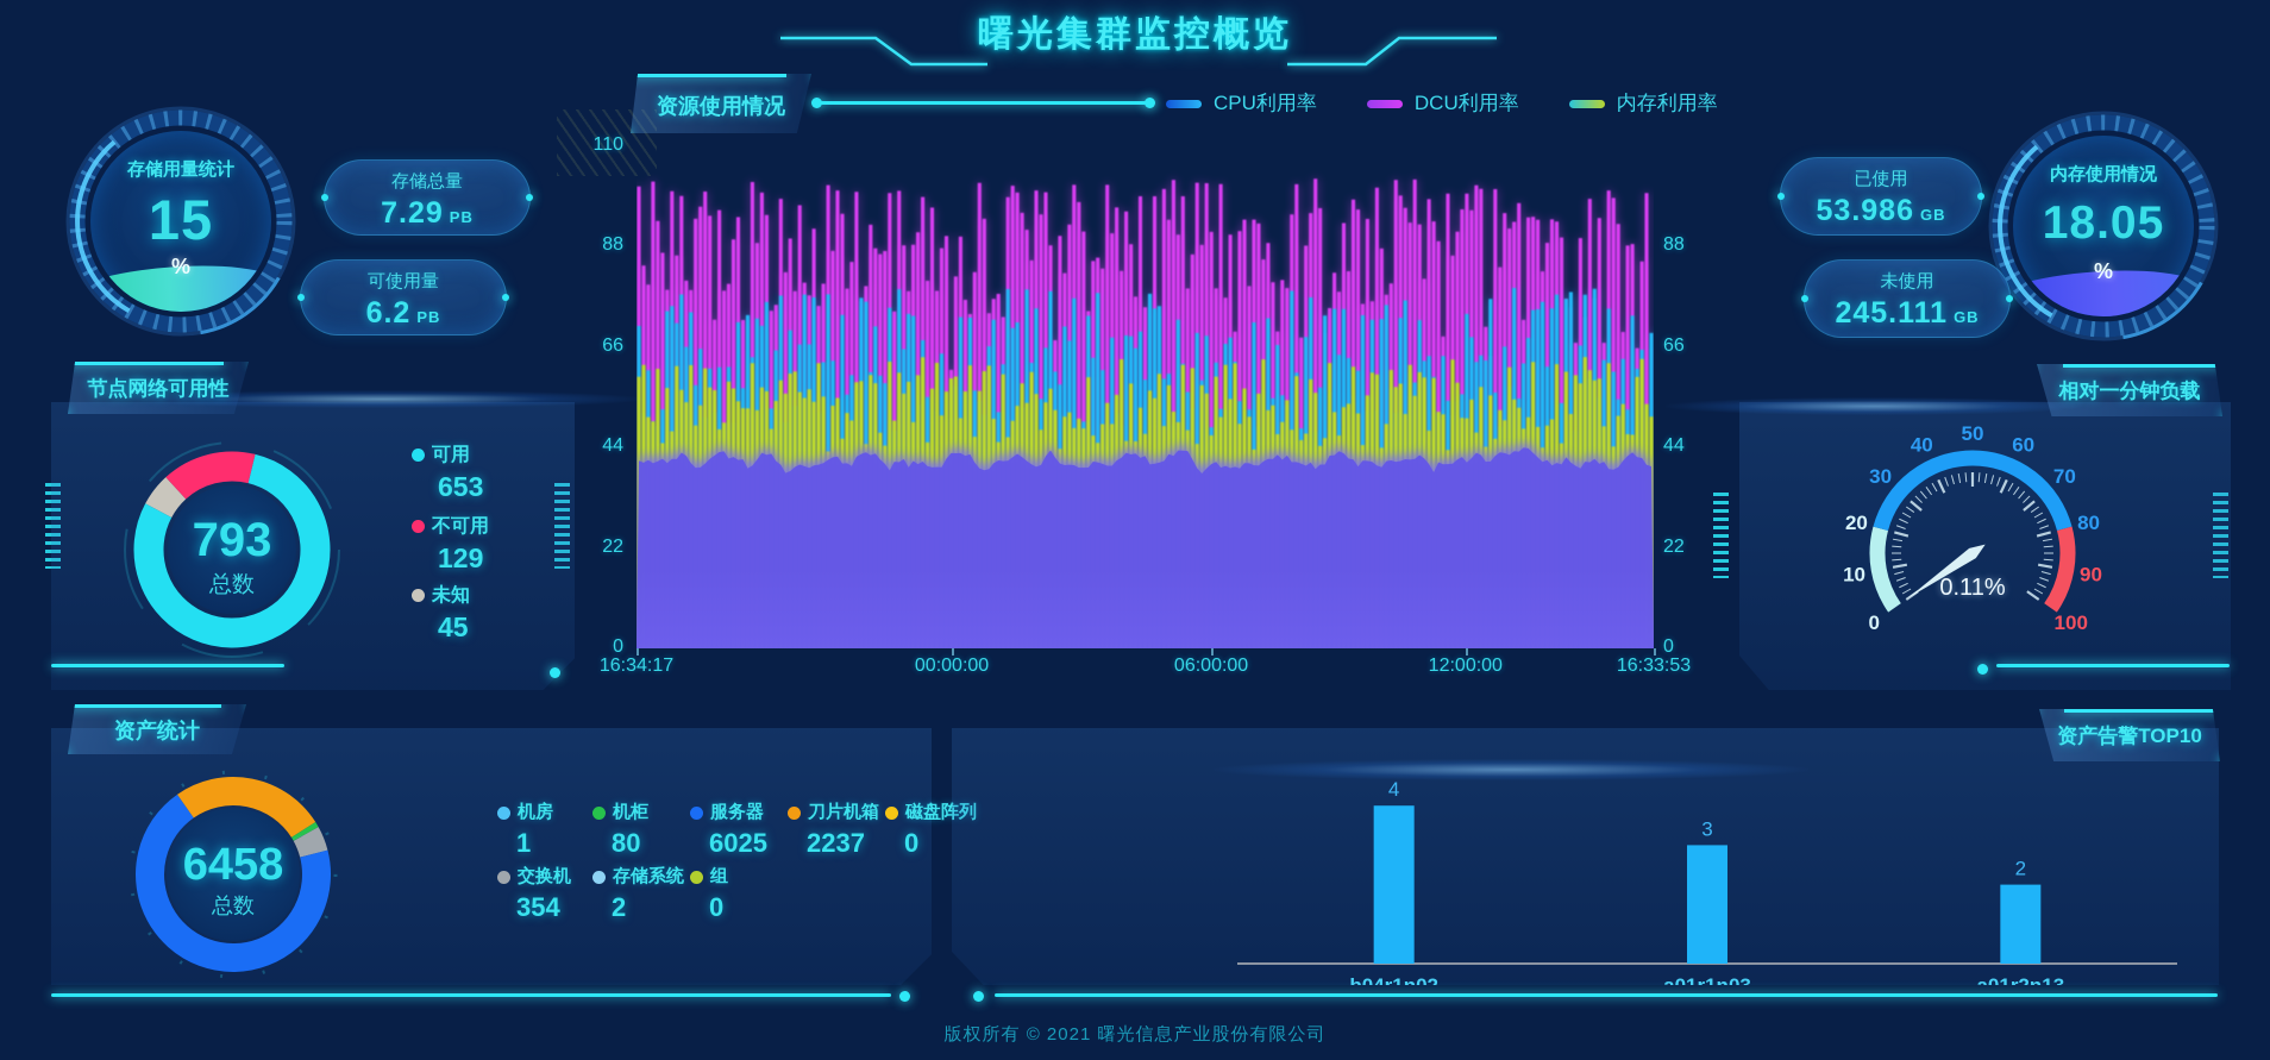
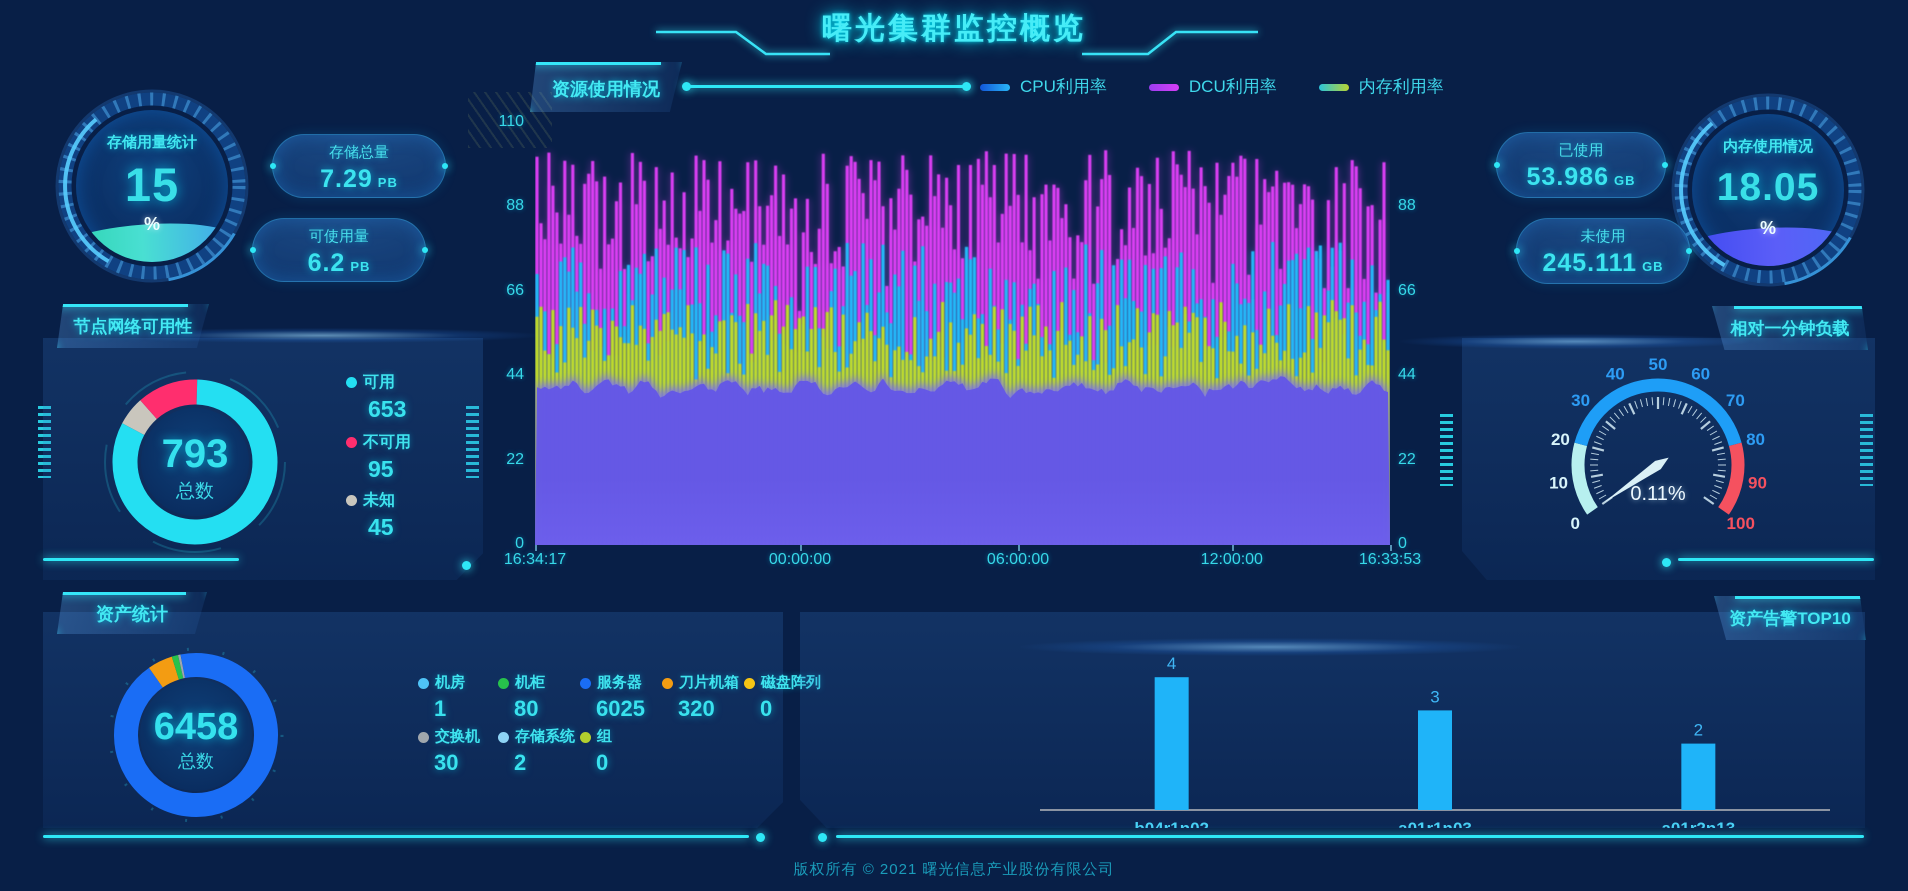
节点网络可用性/不可用: 129 -> 95
资产统计/刀片机箱: 2237 -> 320
资产统计/交换机: 354 -> 30
